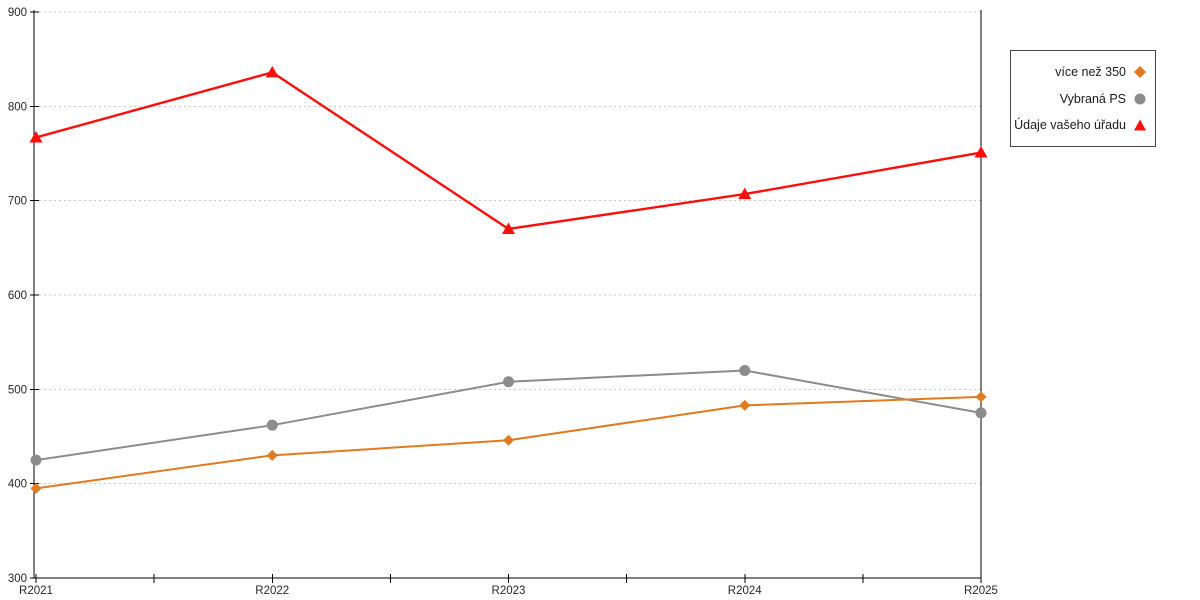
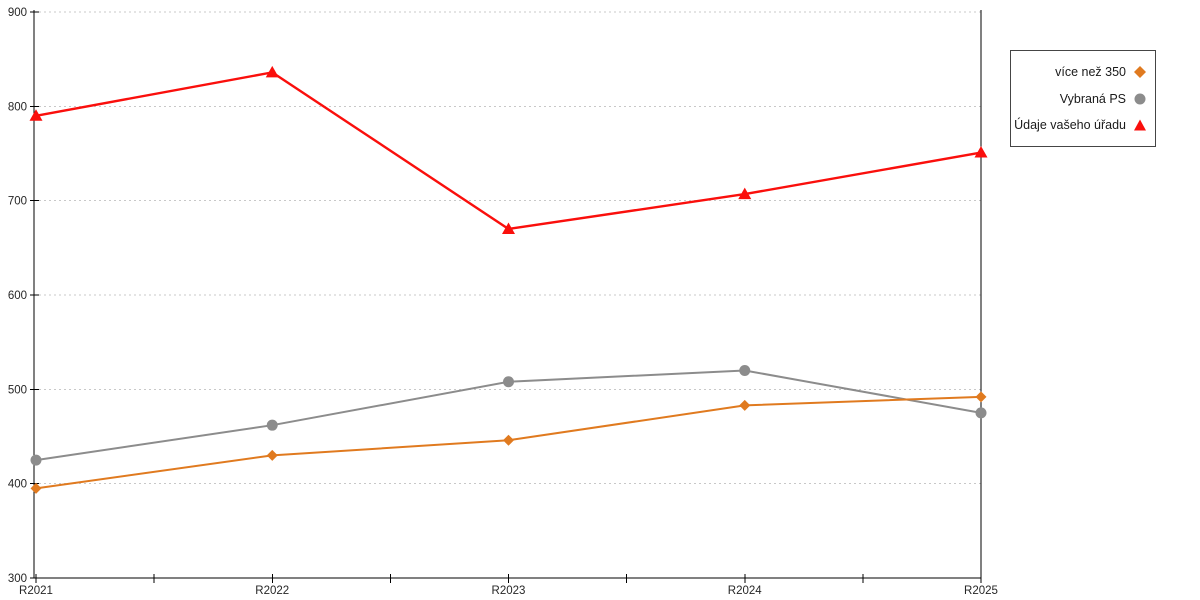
Údaje vašeho úřadu/R2021: 770 -> 790
